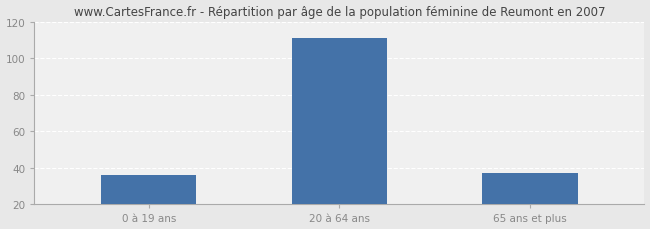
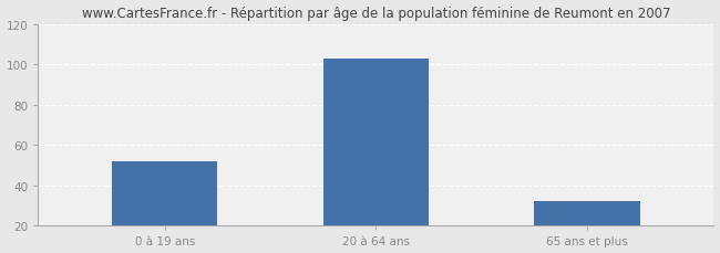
0 à 19 ans: 36 -> 52
20 à 64 ans: 111 -> 103
65 ans et plus: 37 -> 32
